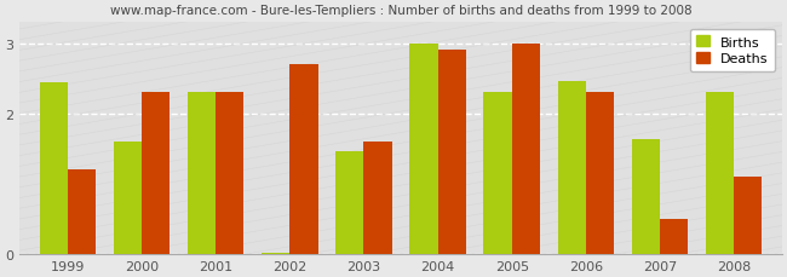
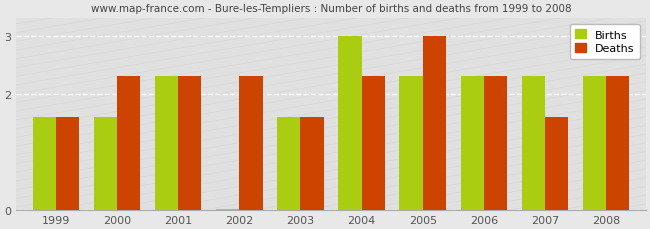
Births/1999: 2.44 -> 1.60
Deaths/1999: 1.2 -> 1.6
Deaths/2002: 2.7 -> 2.3
Births/2003: 1.46 -> 1.60
Deaths/2004: 2.9 -> 2.3
Births/2006: 2.46 -> 2.30
Births/2007: 1.64 -> 2.30
Deaths/2007: 0.5 -> 1.6
Deaths/2008: 1.1 -> 2.3
